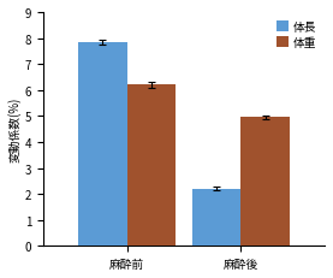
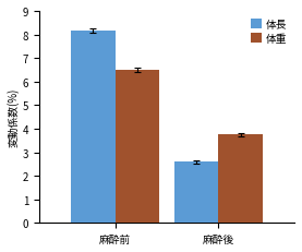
体長/麻酔前: 7.85 -> 8.15
体重/麻酔前: 6.20 -> 6.50
体長/麻酔後: 2.20 -> 2.60
体重/麻酔後: 4.95 -> 3.75
